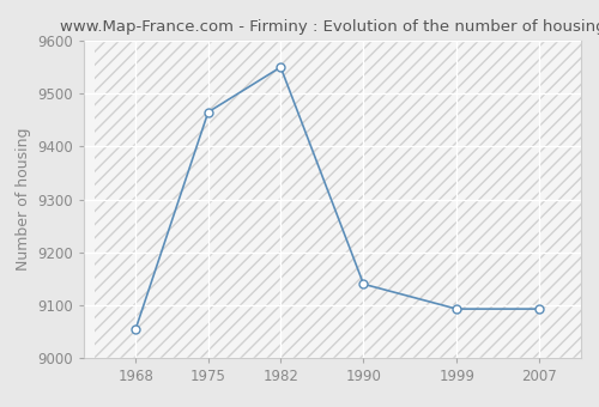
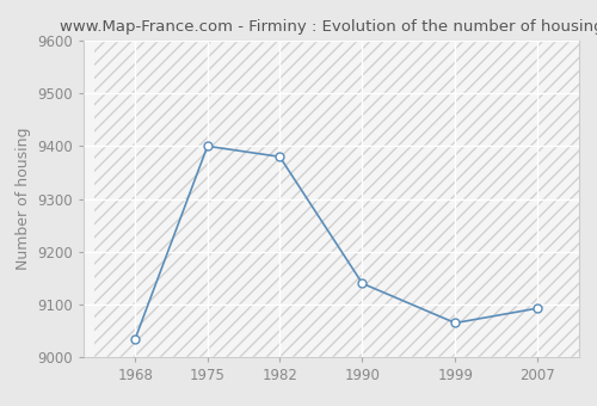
1968: 9055 -> 9035
1975: 9465 -> 9400
1982: 9550 -> 9380
1999: 9093 -> 9065
